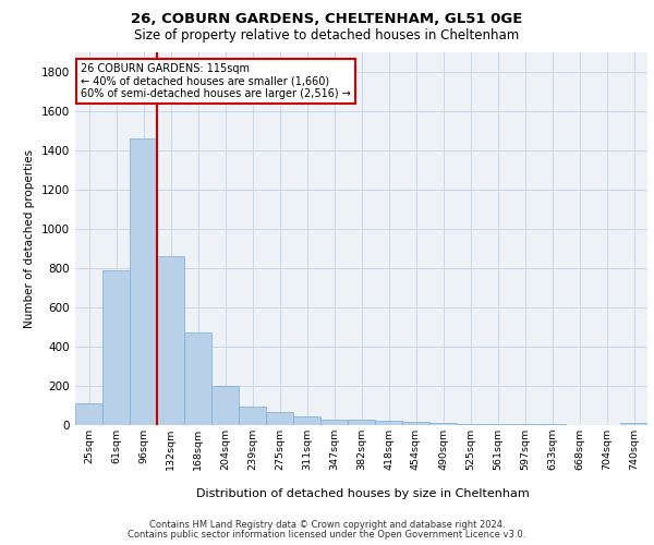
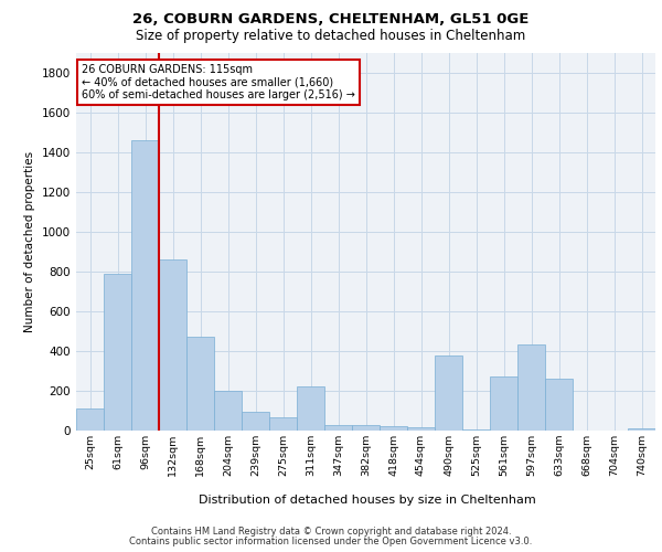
311sqm: 40 -> 220
490sqm: 10 -> 380
561sqm: 0 -> 270
597sqm: 0 -> 430
633sqm: 0 -> 260
